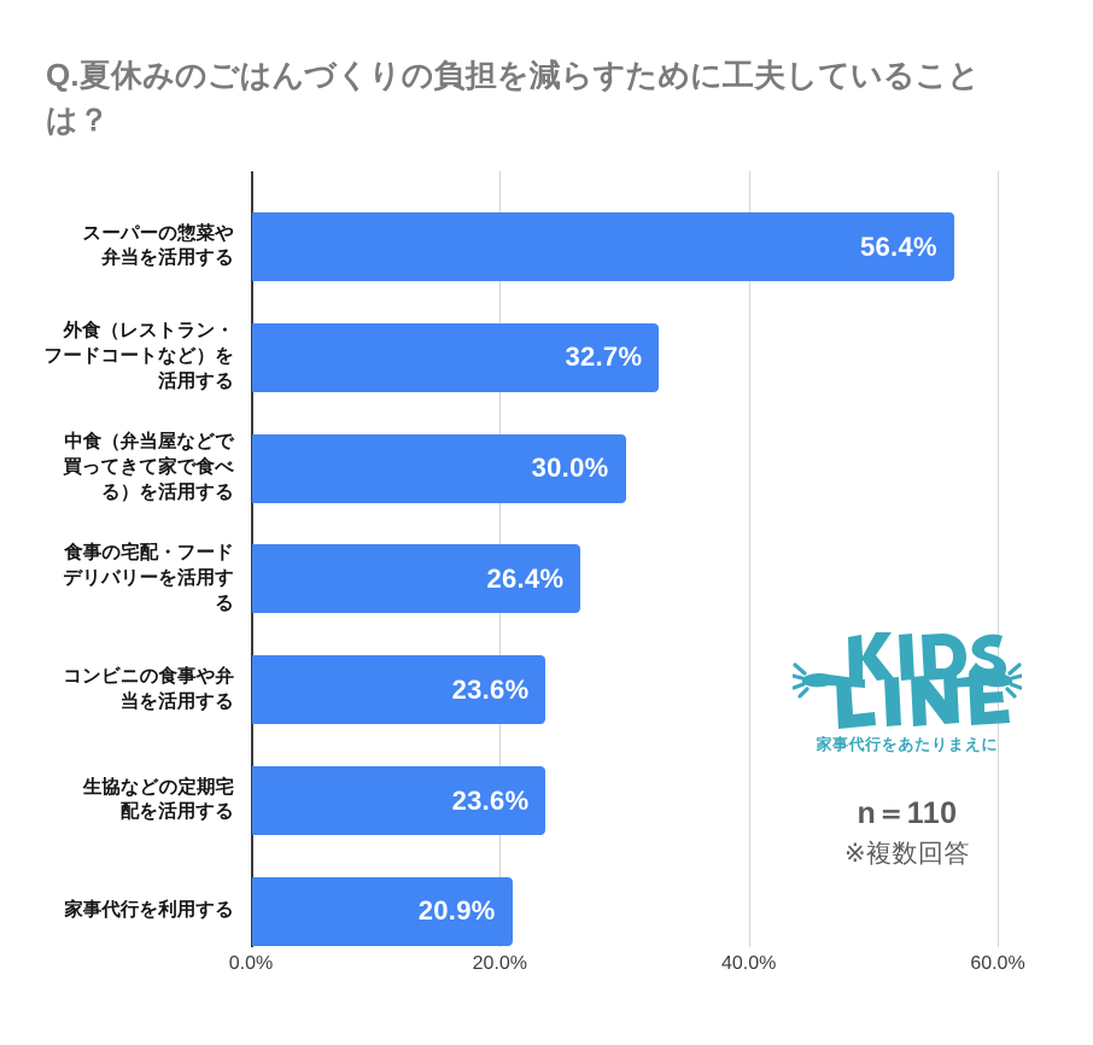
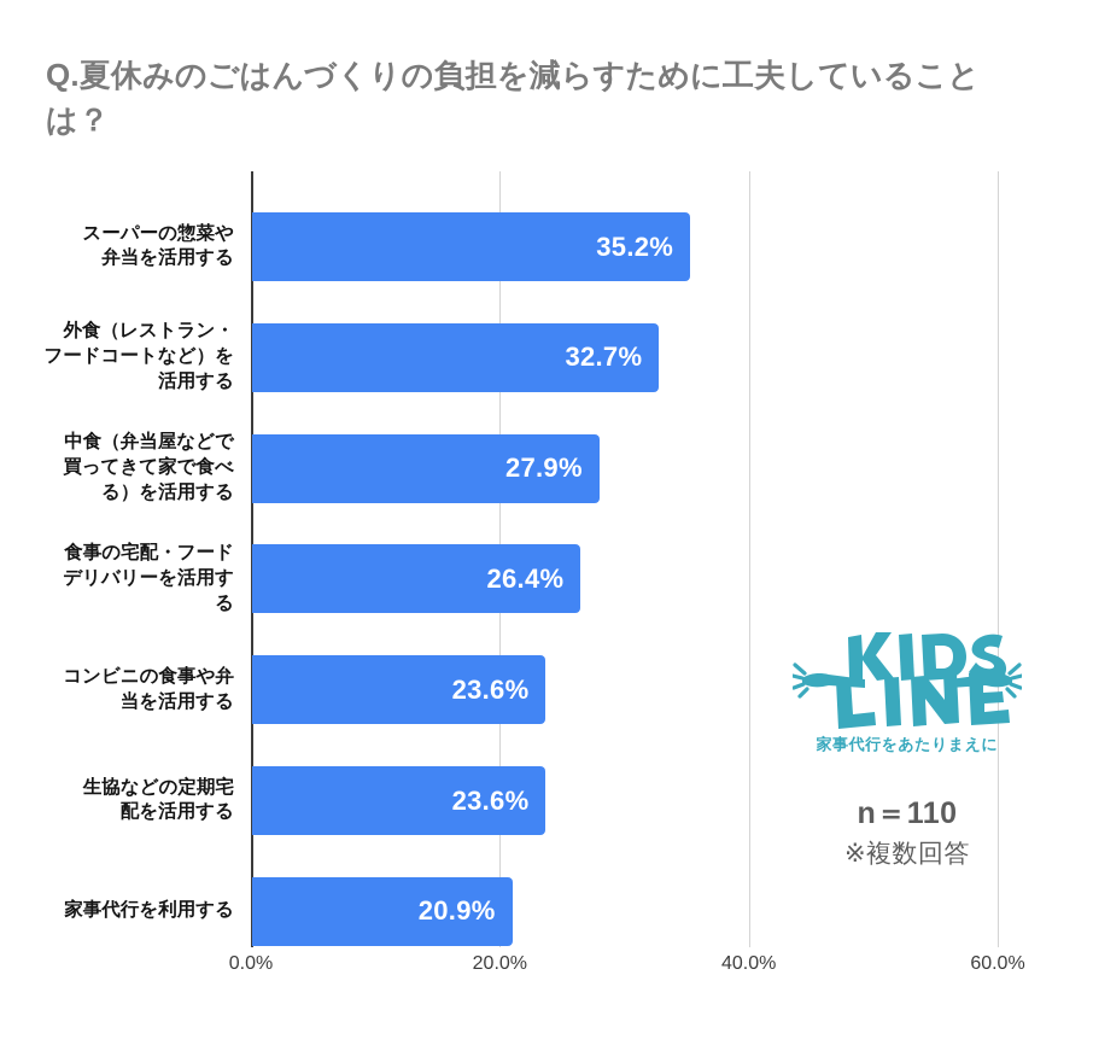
スーパーの惣菜や 弁当を活用する: 56.4% -> 35.2%
中食（弁当屋などで 買ってきて家で食べ る）を活用する: 30.0% -> 27.9%
